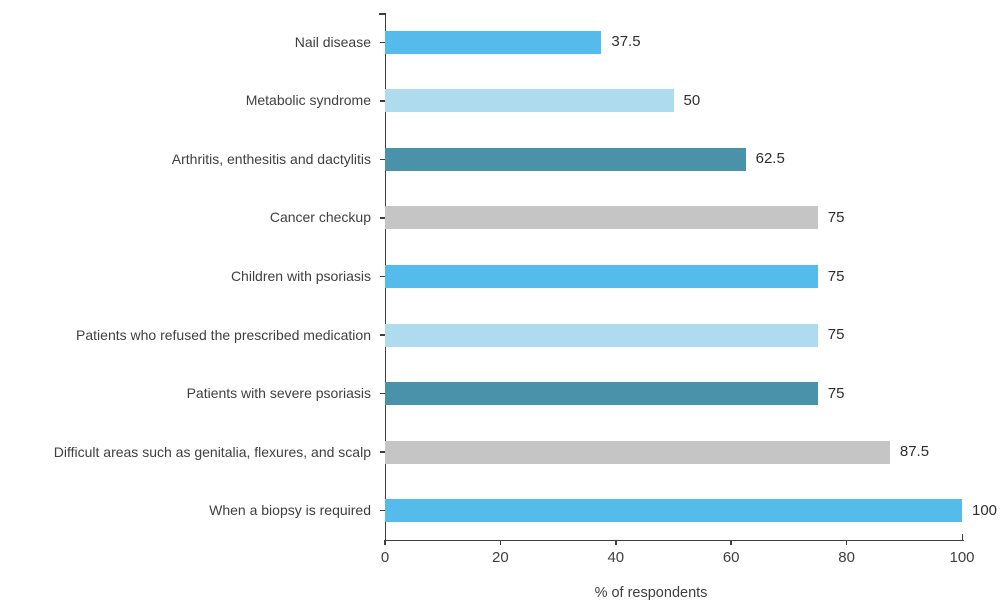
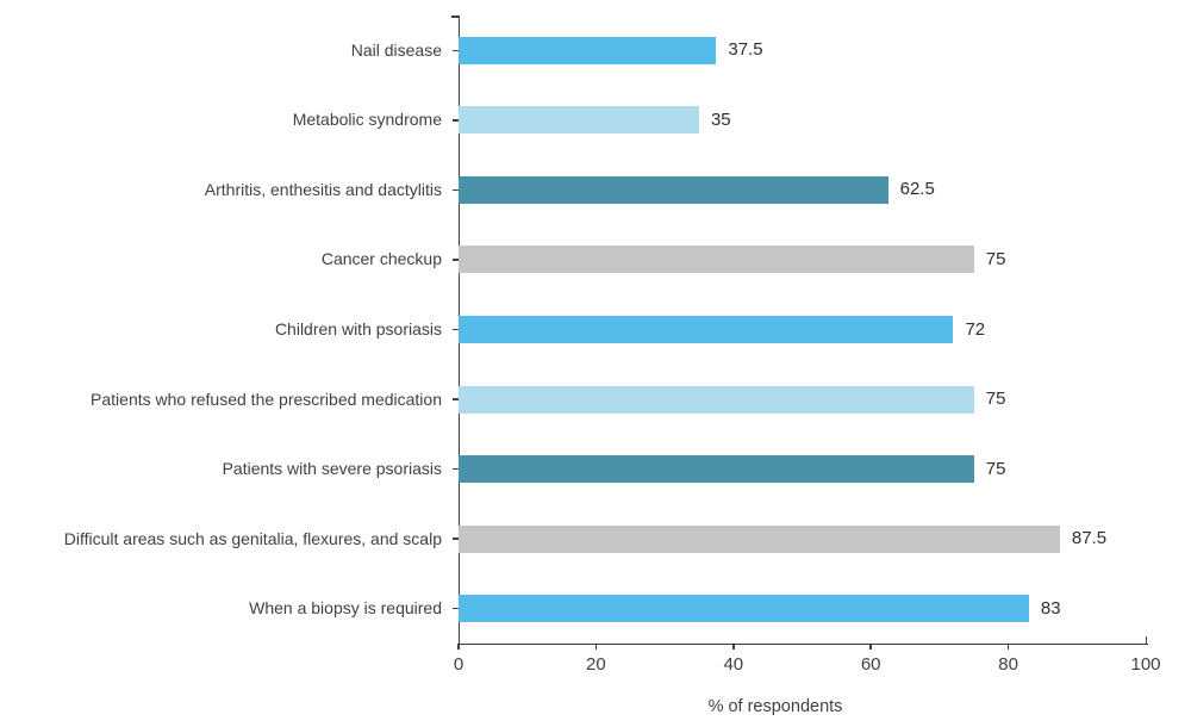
Metabolic syndrome: 50 -> 35
Children with psoriasis: 75 -> 72
When a biopsy is required: 100 -> 83
